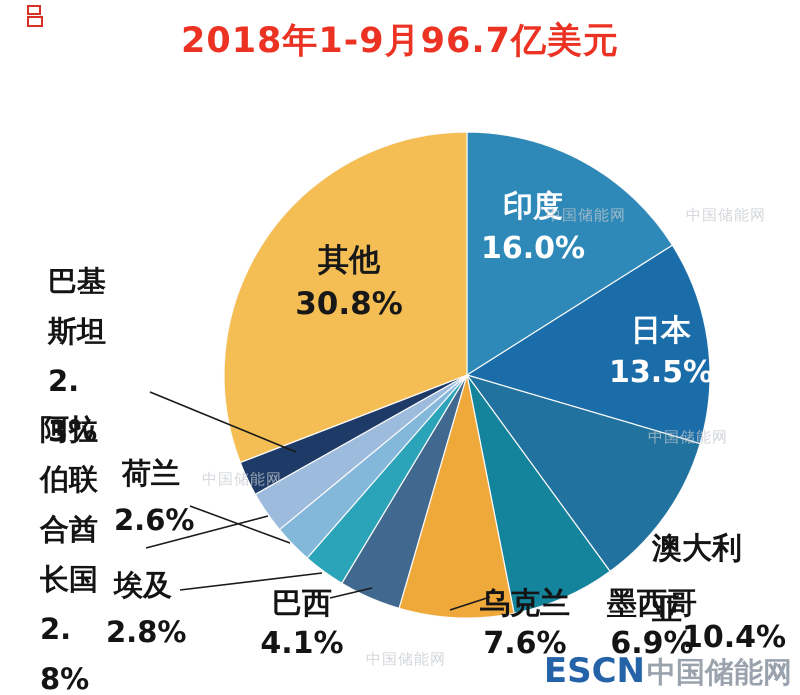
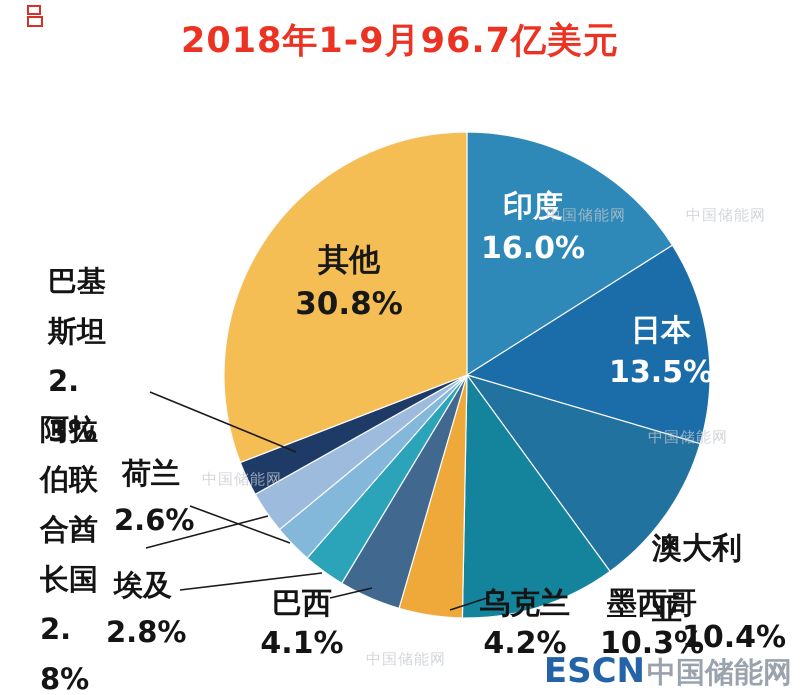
墨西哥: 6.9% -> 10.3%
乌克兰: 7.6% -> 4.2%
